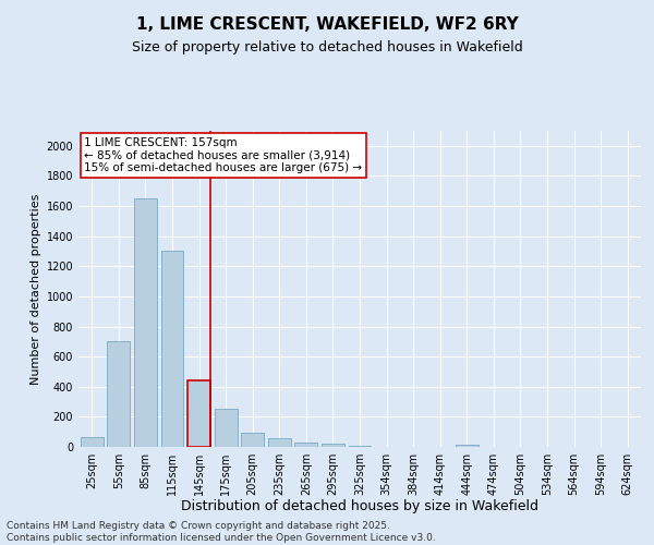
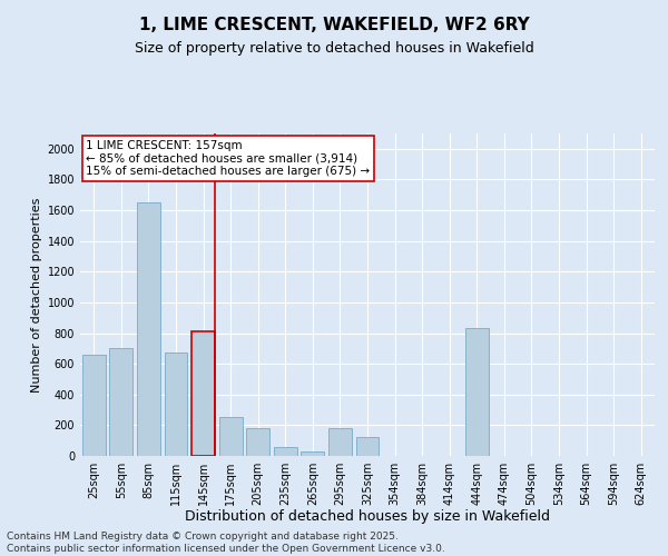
25sqm: 60 -> 660
115sqm: 1300 -> 670
145sqm: 440 -> 810
205sqm: 100 -> 180
295sqm: 20 -> 180
325sqm: 10 -> 120
444sqm: 10 -> 830
